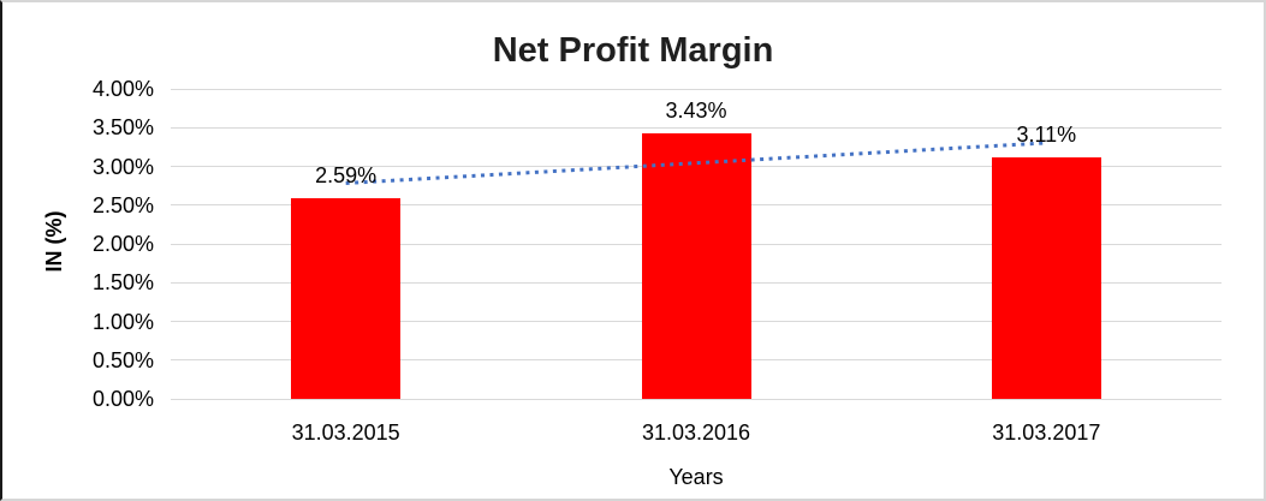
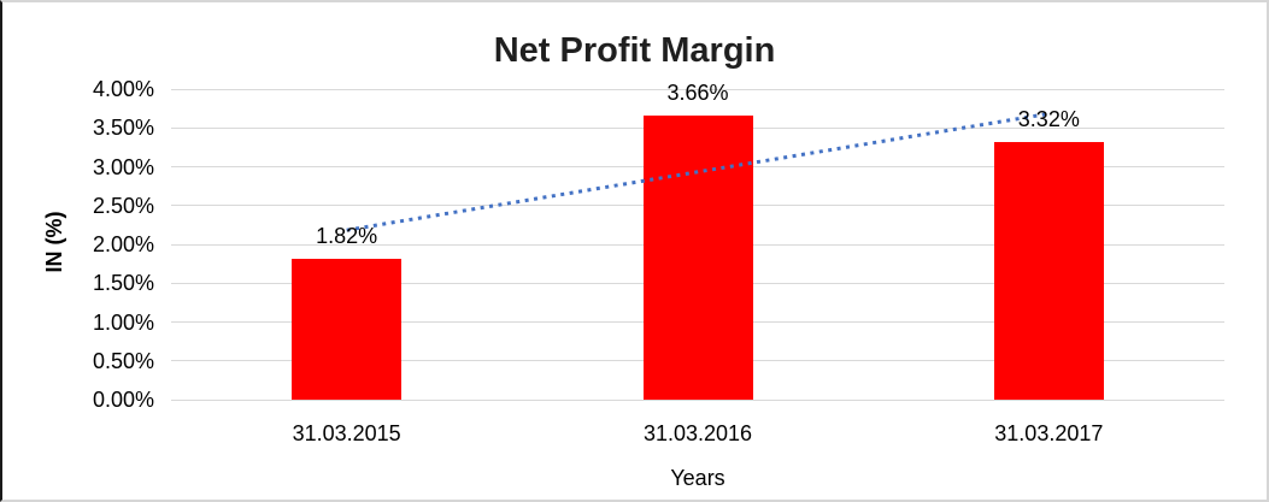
31.03.2015: 2.59% -> 1.82%
31.03.2016: 3.43% -> 3.66%
31.03.2017: 3.11% -> 3.32%
